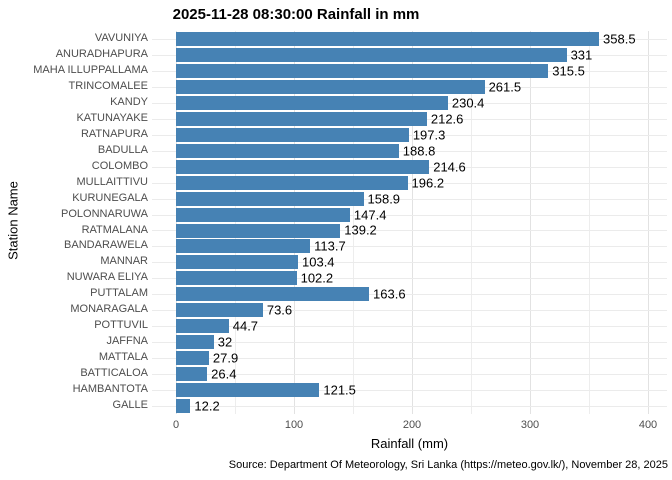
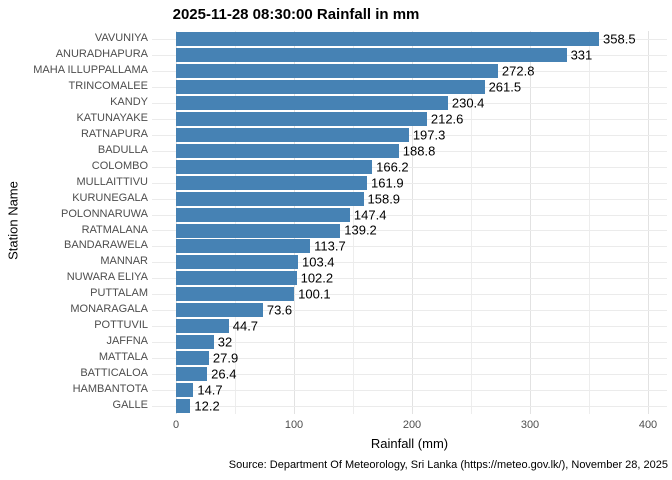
MAHA ILLUPPALLAMA: 315.5 -> 272.8
COLOMBO: 214.6 -> 166.2
MULLAITTIVU: 196.2 -> 161.9
PUTTALAM: 163.6 -> 100.1
HAMBANTOTA: 121.5 -> 14.7
